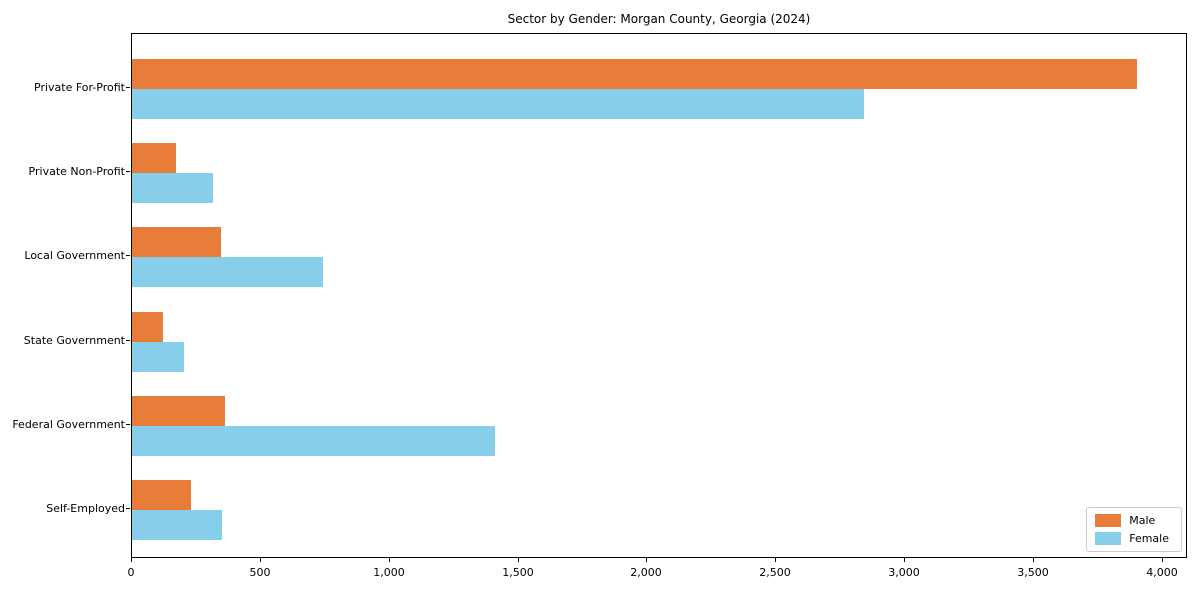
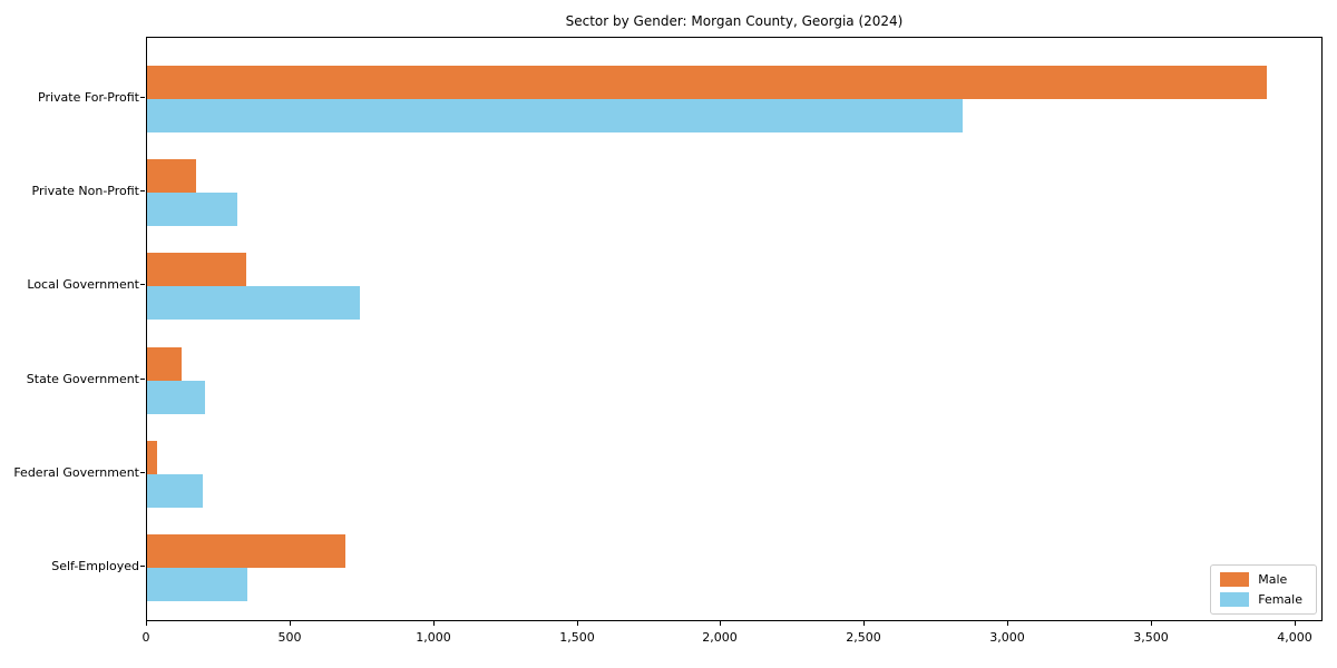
Male/Federal Government: 360 -> 40
Female/Federal Government: 1410 -> 200
Male/Self-Employed: 230 -> 690
